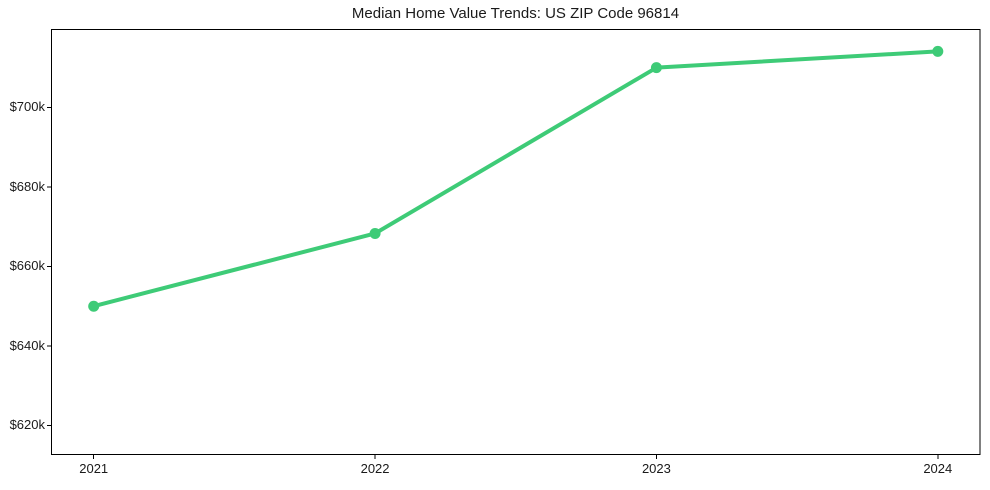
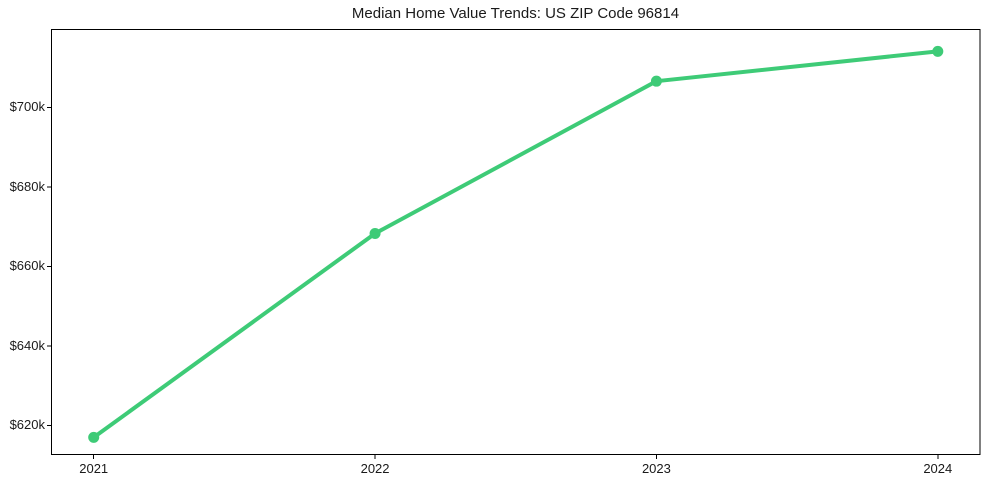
2021: $650k -> $617k
2023: $710k -> $707k
